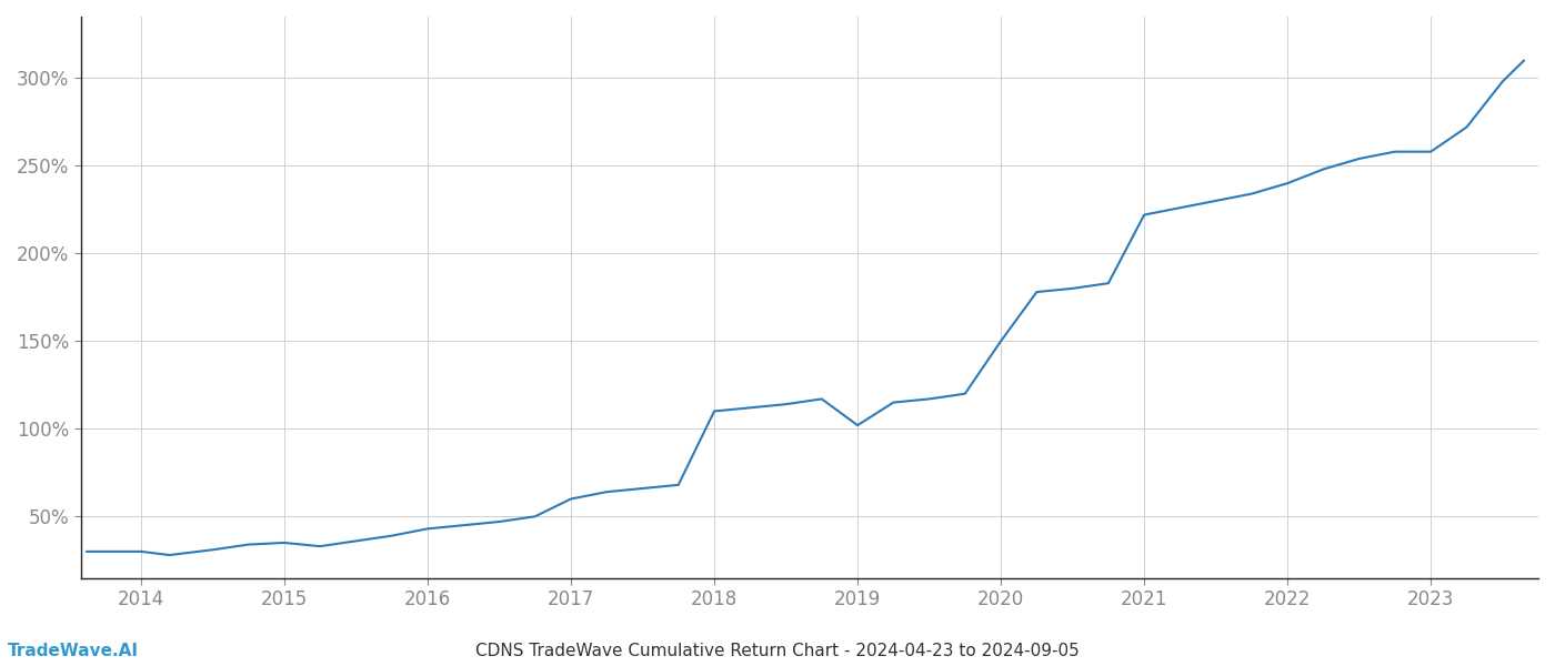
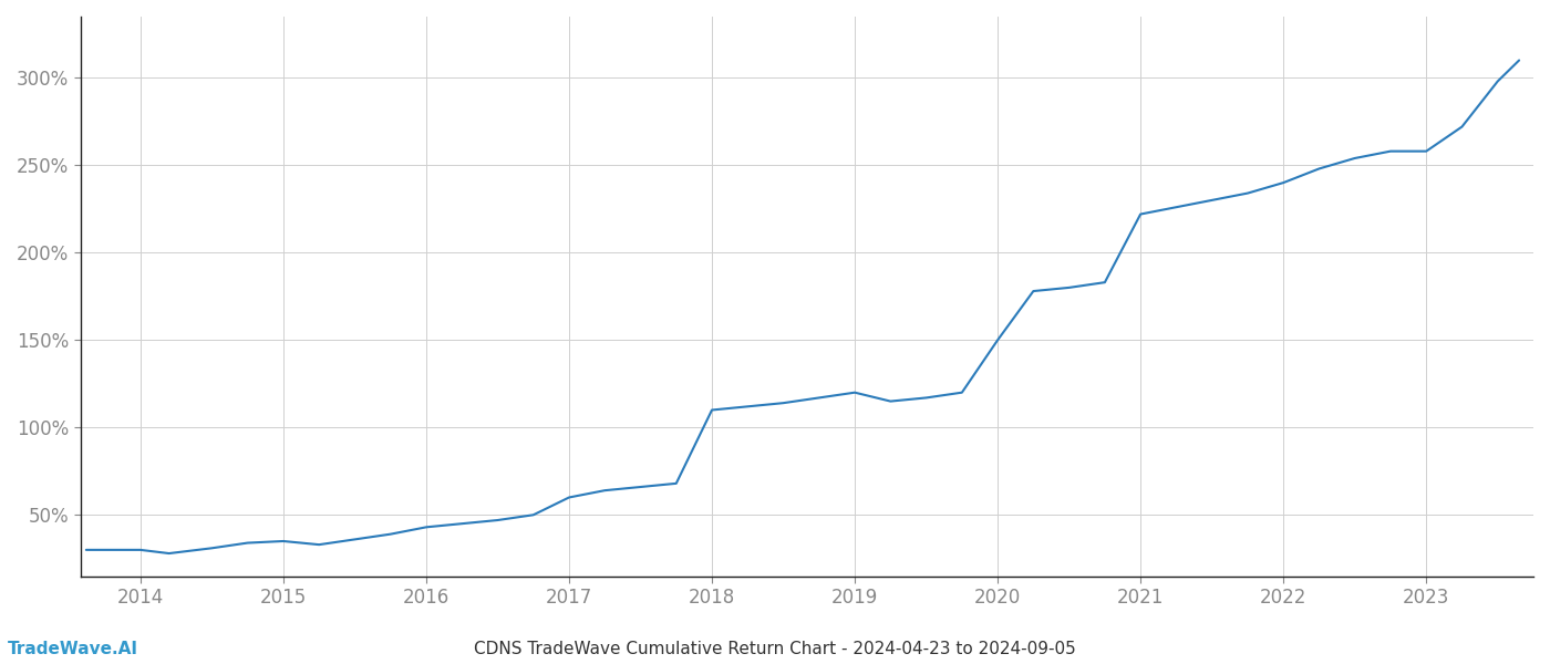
2019: 102% -> 120%
